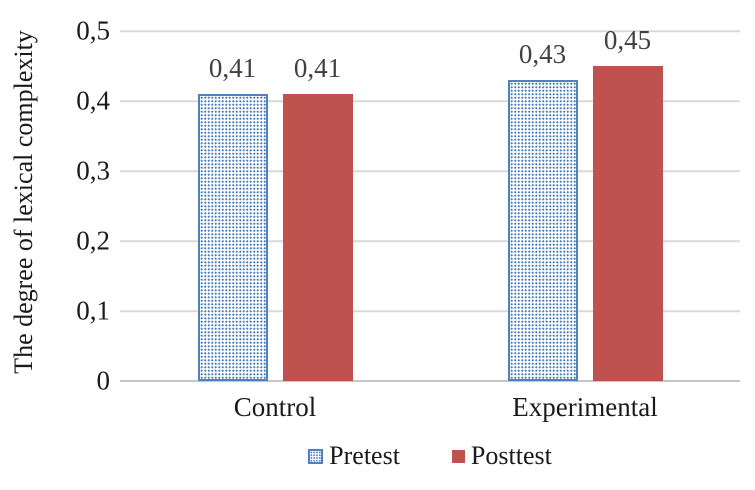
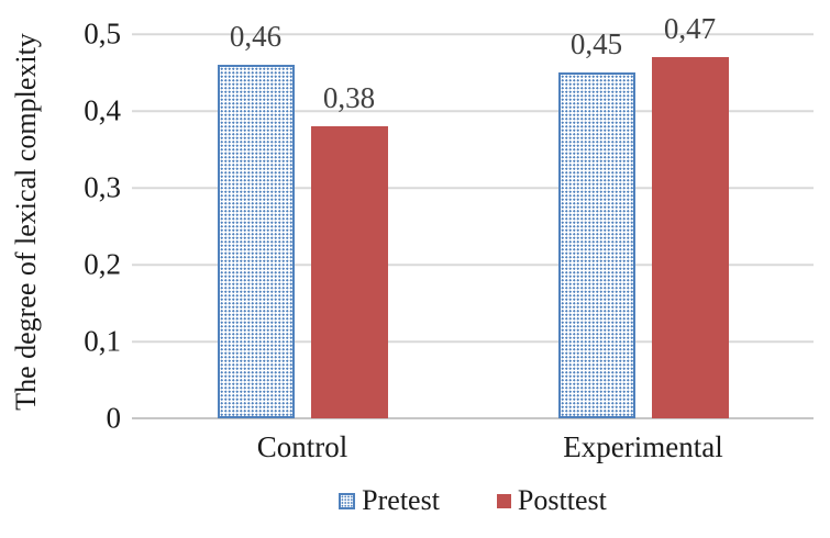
Pretest/Control: 0,41 -> 0,46
Posttest/Control: 0,41 -> 0,38
Pretest/Experimental: 0,43 -> 0,45
Posttest/Experimental: 0,45 -> 0,47
